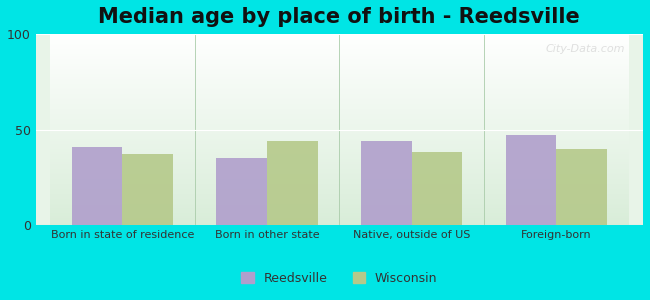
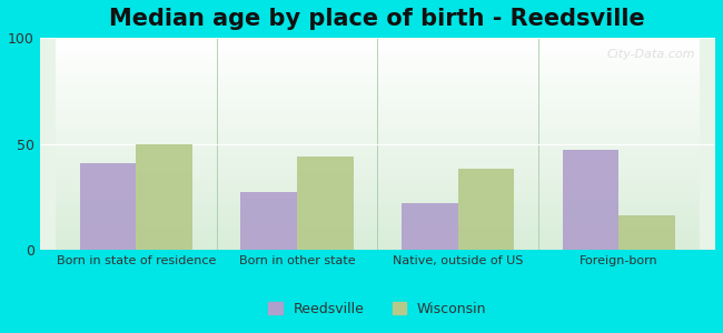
Wisconsin/Born in state of residence: 37 -> 50
Reedsville/Born in other state: 35 -> 27
Reedsville/Native, outside of US: 44 -> 22
Wisconsin/Foreign-born: 40 -> 16
